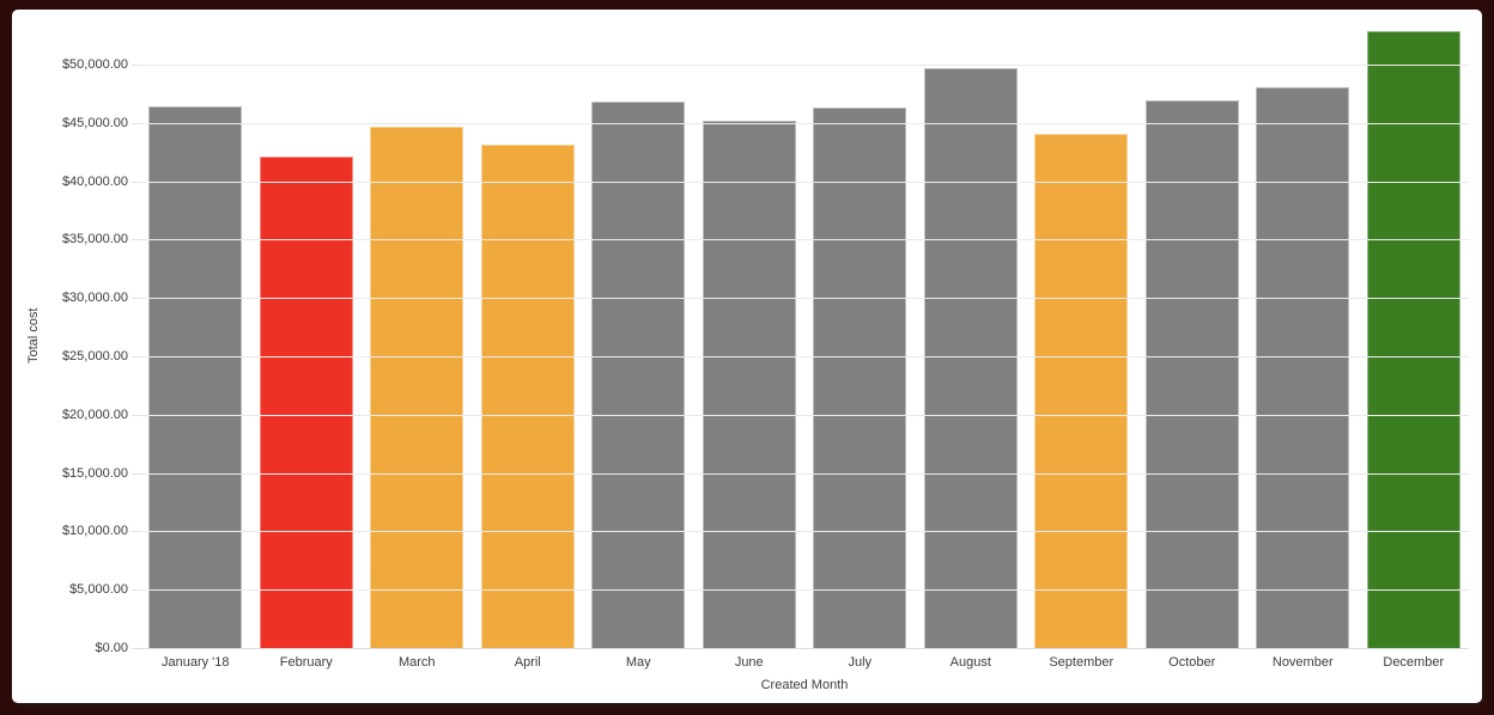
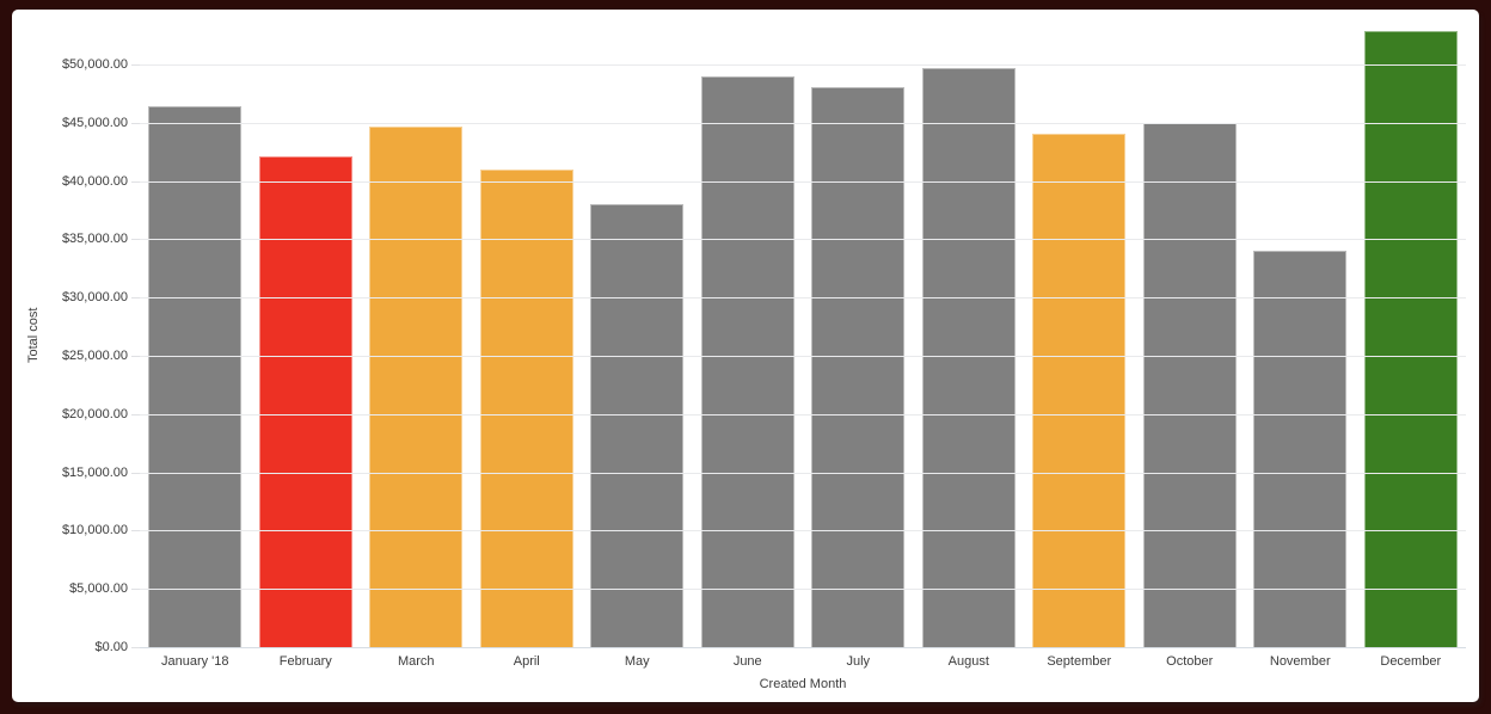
April: $43000 -> $41000
May: $47000 -> $38000
June: $45000 -> $49000
July: $46000 -> $48000
October: $47000 -> $45000
November: $48000 -> $34000
